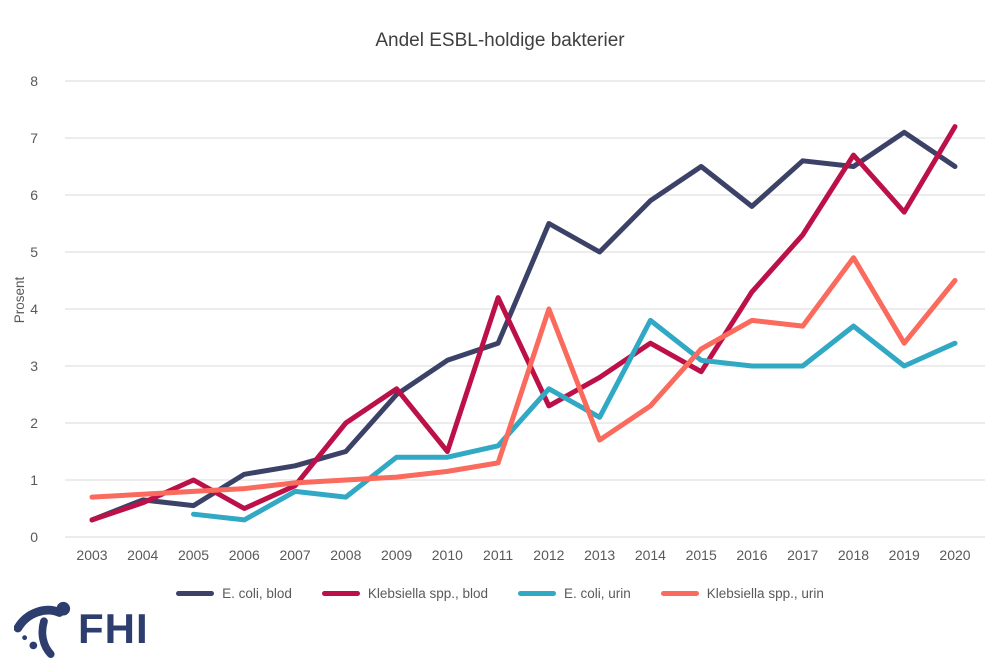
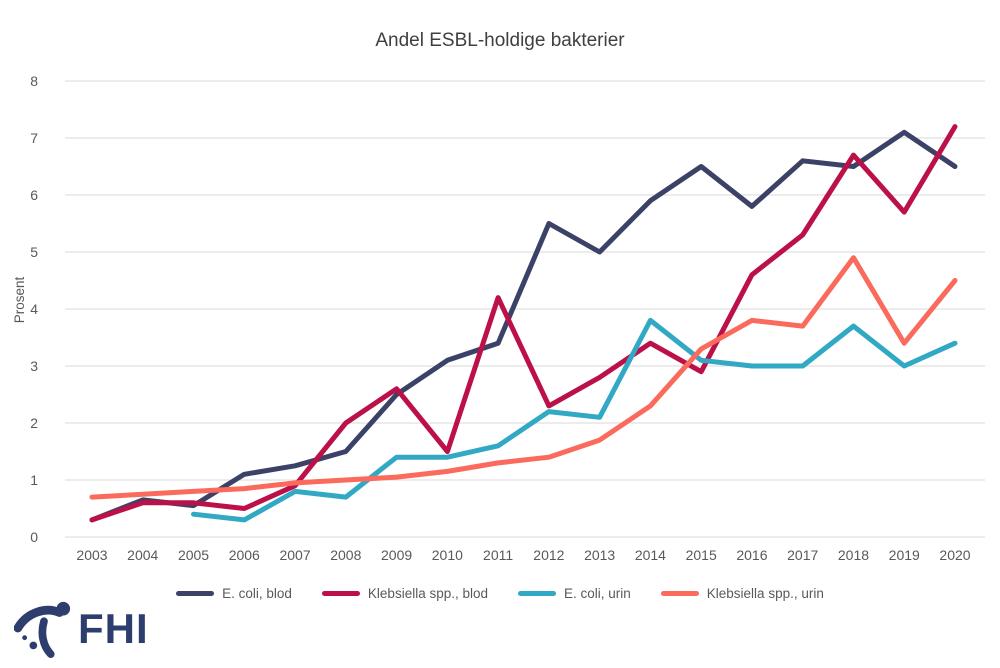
Klebsiella spp., blod/2005: 1.0 -> 0.6
E. coli, urin/2012: 2.6 -> 2.2
Klebsiella spp., urin/2012: 4.0 -> 1.4
Klebsiella spp., blod/2016: 4.3 -> 4.6
